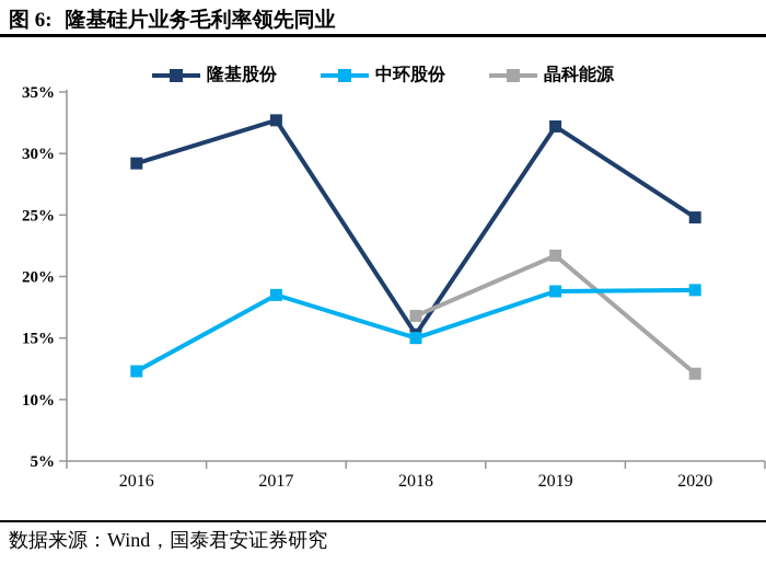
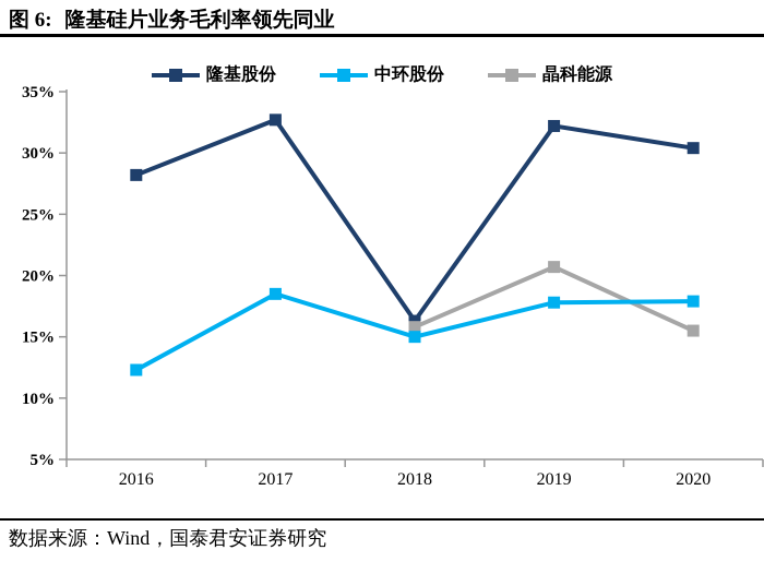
隆基股份/2016: 29.2% -> 28.2%
隆基股份/2018: 15.3% -> 16.3%
晶科能源/2018: 16.8% -> 15.8%
中环股份/2019: 18.8% -> 17.8%
晶科能源/2019: 21.7% -> 20.7%
隆基股份/2020: 24.8% -> 30.4%
中环股份/2020: 18.9% -> 17.9%
晶科能源/2020: 12.1% -> 15.5%
